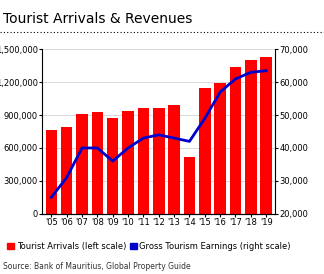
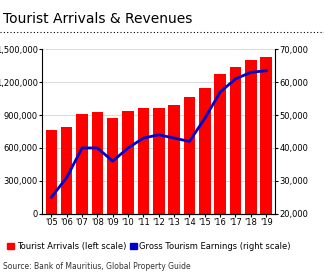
Tourist Arrivals (left scale)/'14: 520,000 -> 1,060,000
Tourist Arrivals (left scale)/'16: 1,190,000 -> 1,280,000
